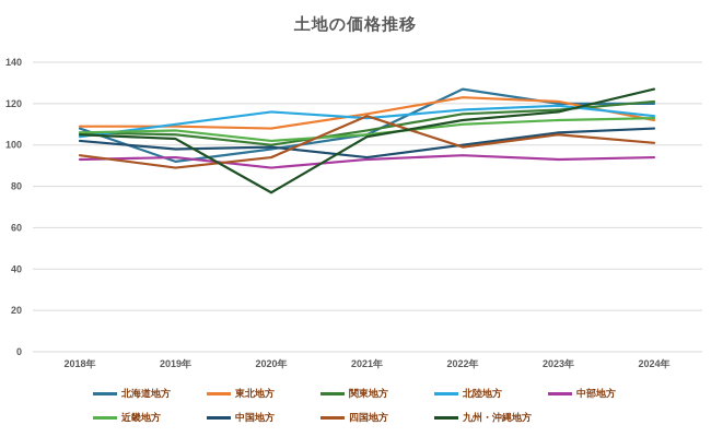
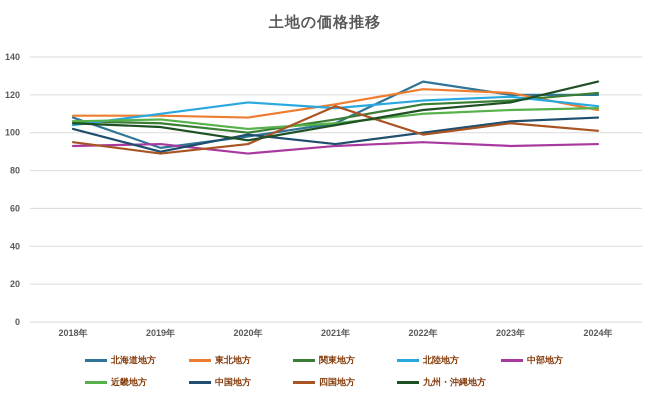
中国地方/2019年: 98 -> 90
九州・沖縄地方/2020年: 77 -> 96
